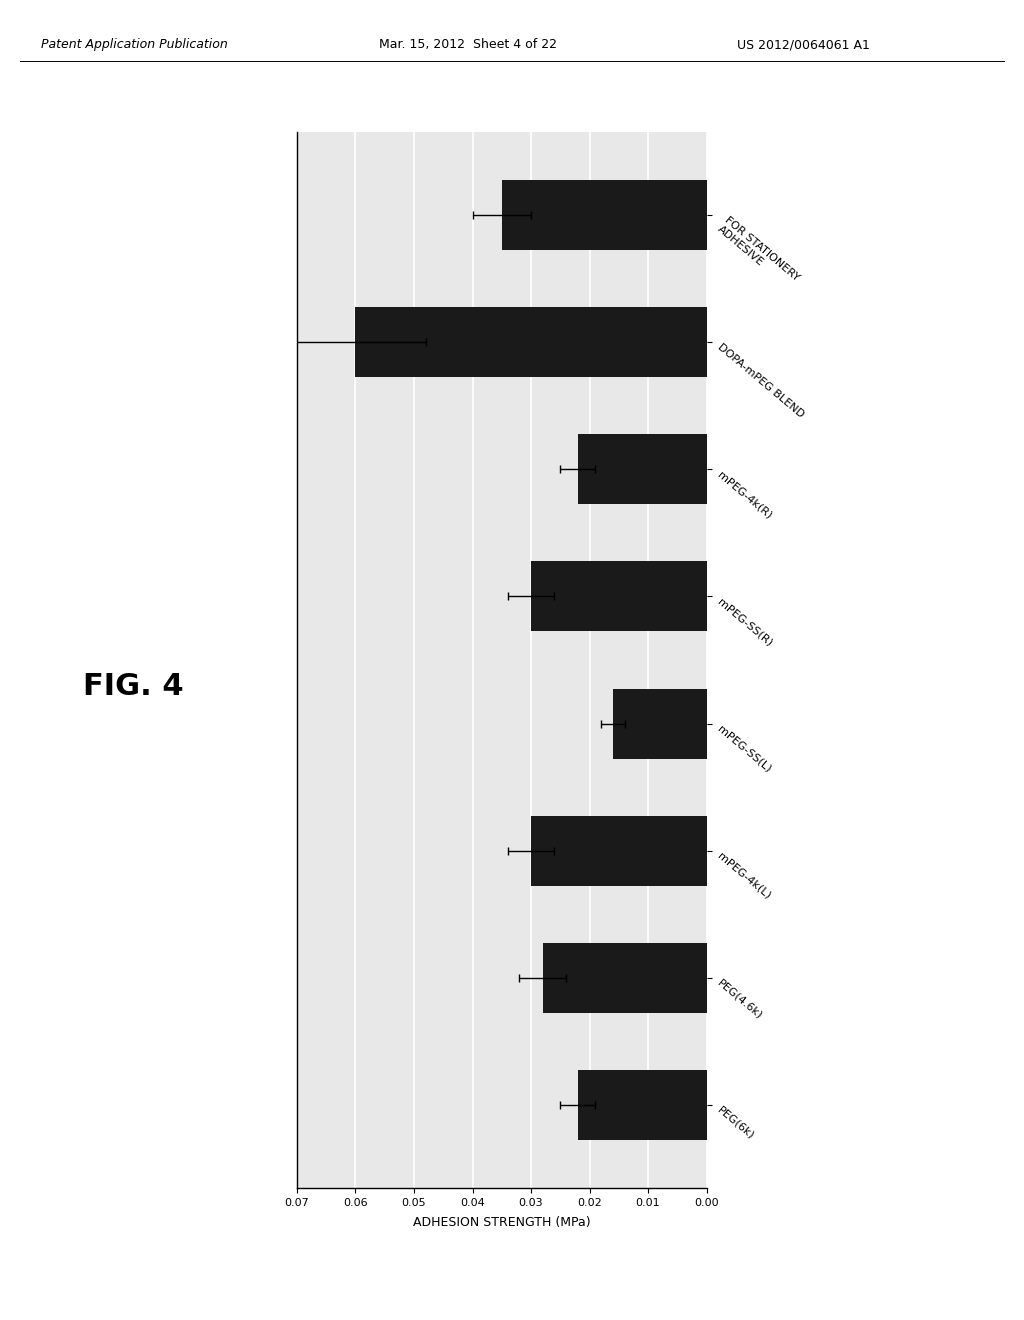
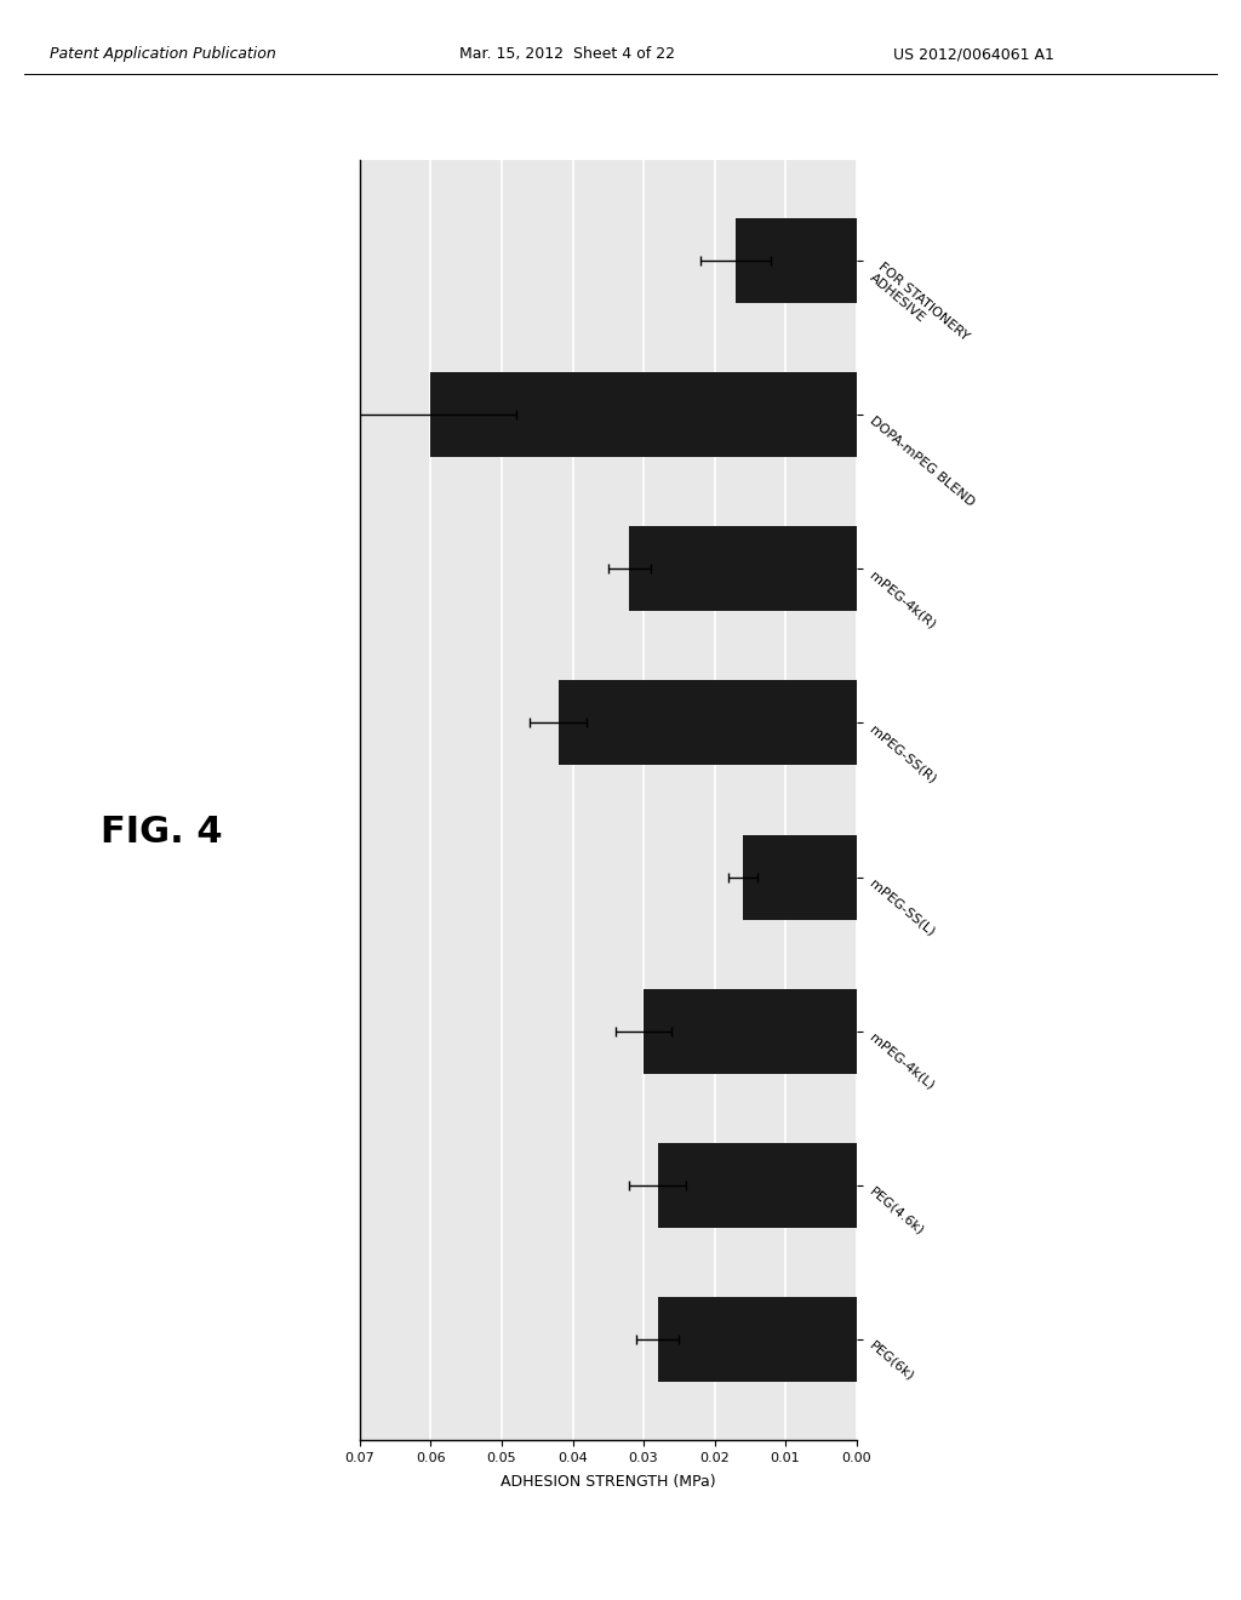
FOR STATIONERY ADHESIVE: 0.035 -> 0.017
mPEG-4k(R): 0.022 -> 0.032
mPEG-SS(R): 0.030 -> 0.042
PEG(6k): 0.022 -> 0.028
